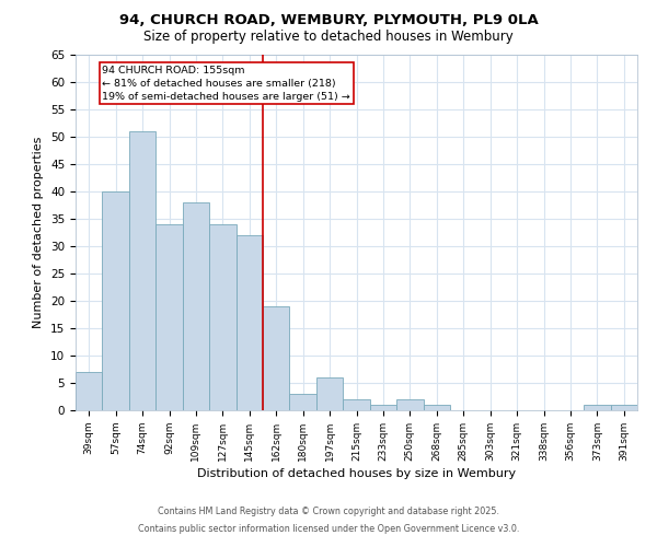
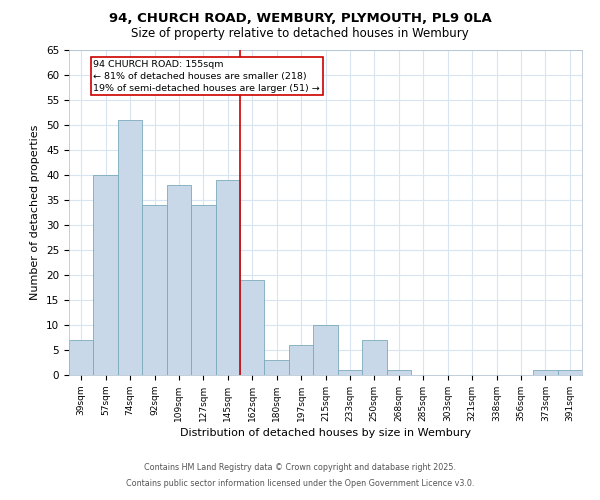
145sqm: 32 -> 39
215sqm: 2 -> 10
250sqm: 2 -> 7
